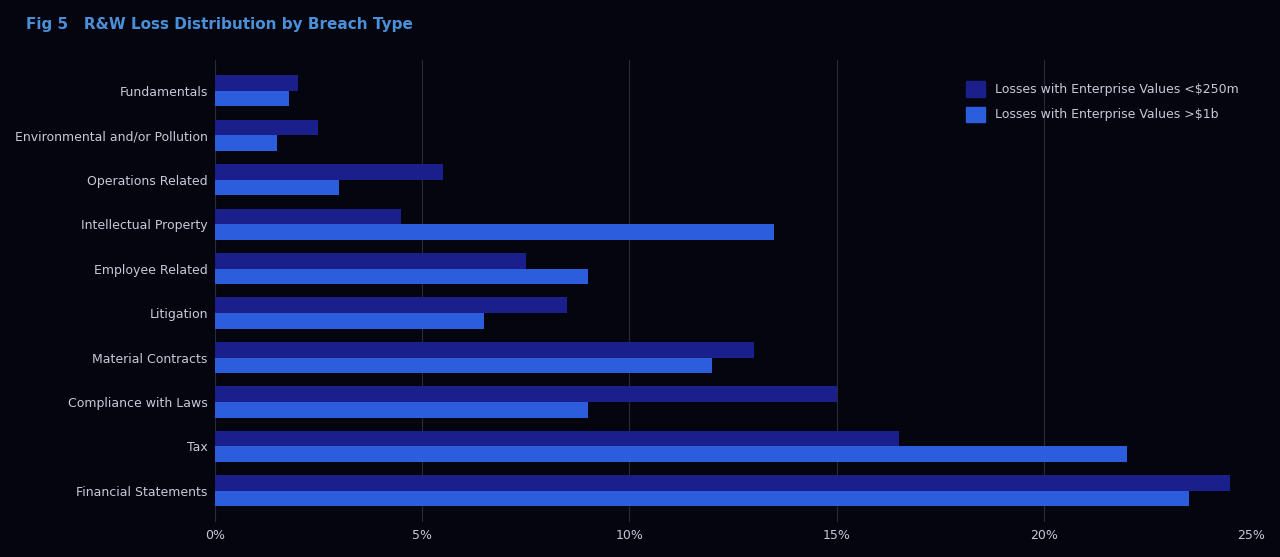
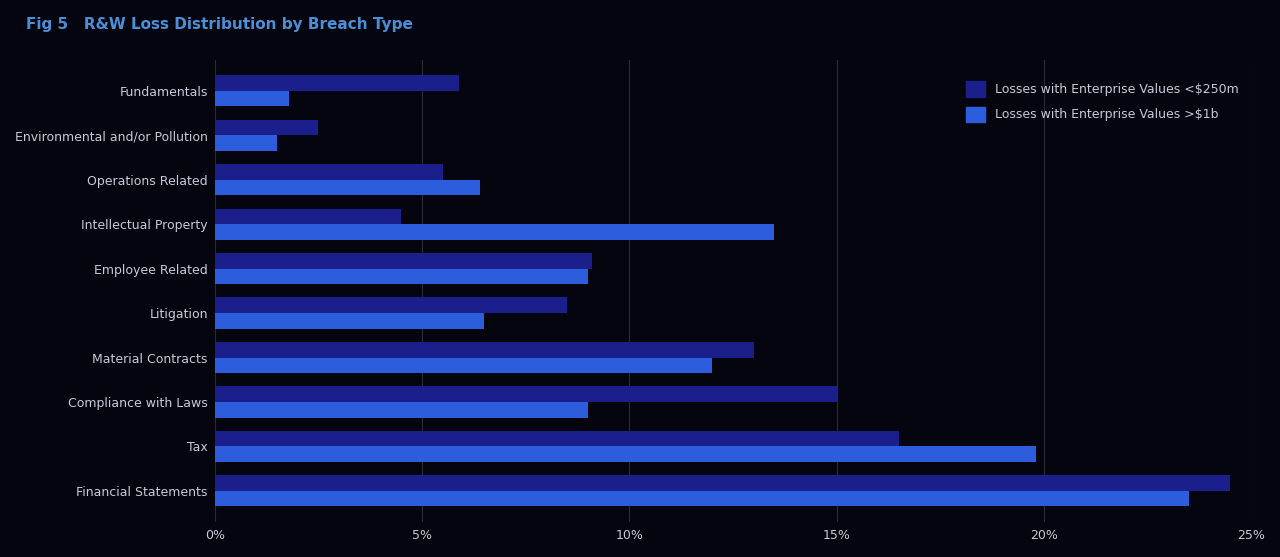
Losses with Enterprise Values <$250m/Fundamentals: 2.0% -> 5.9%
Losses with Enterprise Values >$1b/Operations Related: 3.0% -> 6.4%
Losses with Enterprise Values <$250m/Employee Related: 7.5% -> 9.1%
Losses with Enterprise Values >$1b/Tax: 22.0% -> 19.8%
